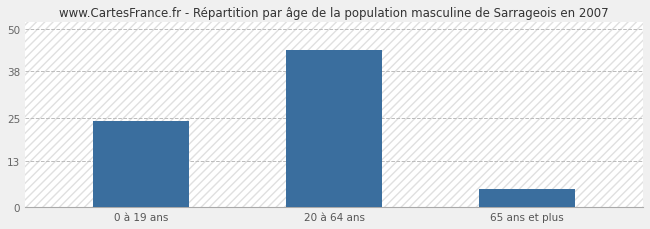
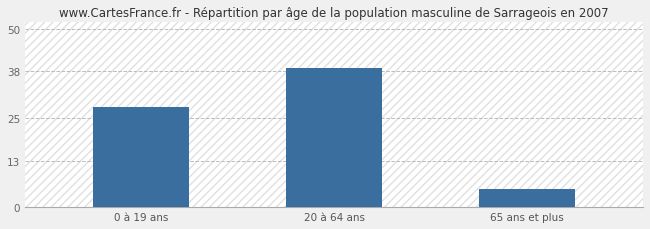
0 à 19 ans: 24 -> 28
20 à 64 ans: 44 -> 39
